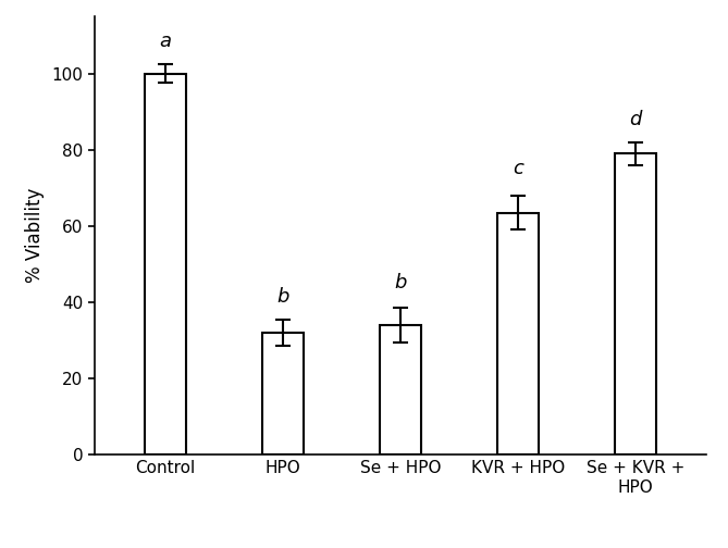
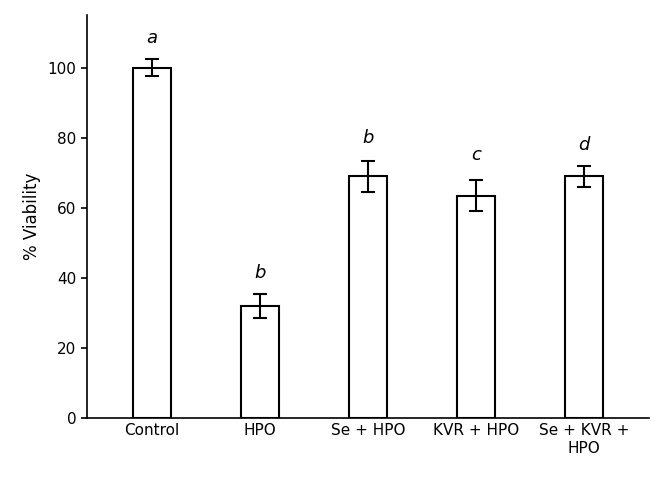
Se + HPO: 34.0 -> 69.0
Se + KVR + HPO: 79.0 -> 69.0
